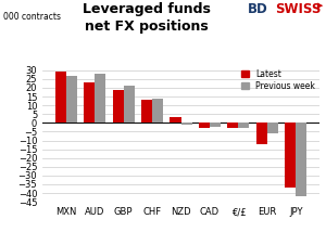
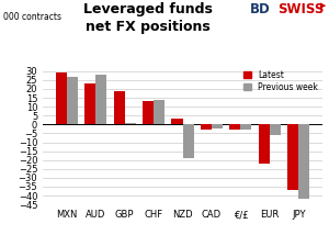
Previous week/GBP: 21 -> 1
Previous week/NZD: -1 -> -19
Latest/EUR: -12 -> -22
